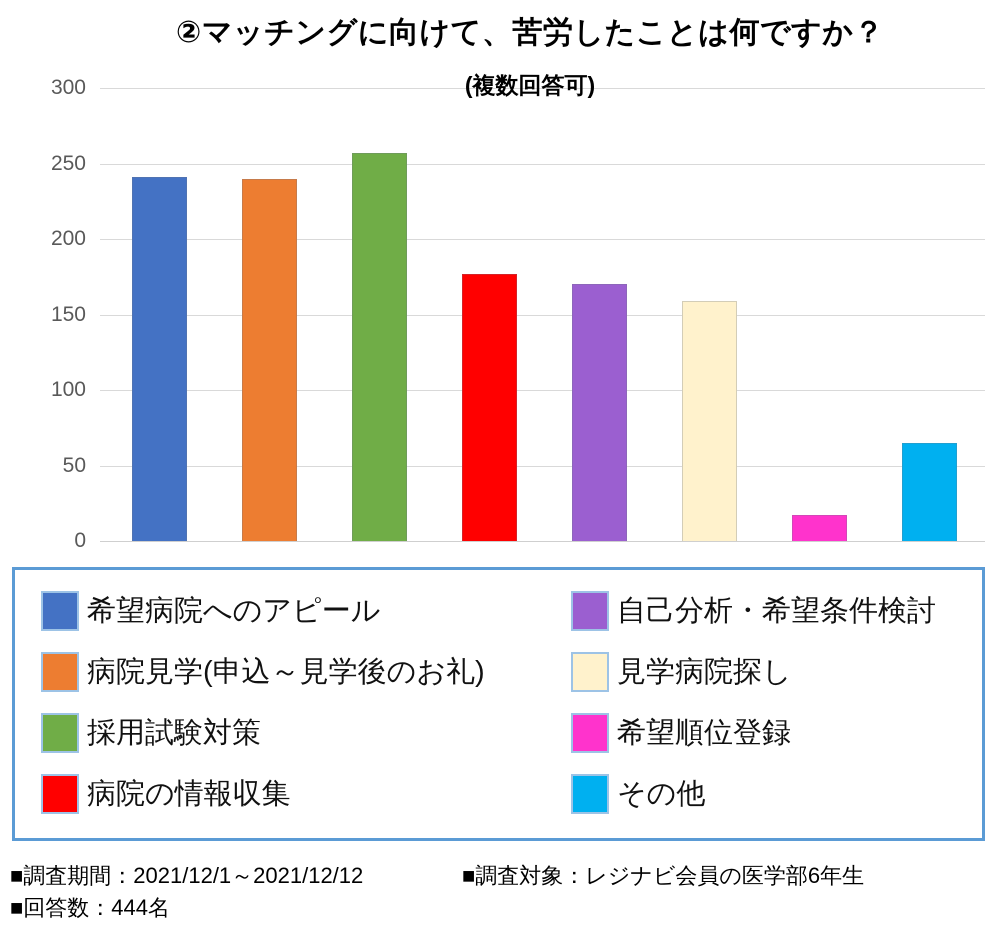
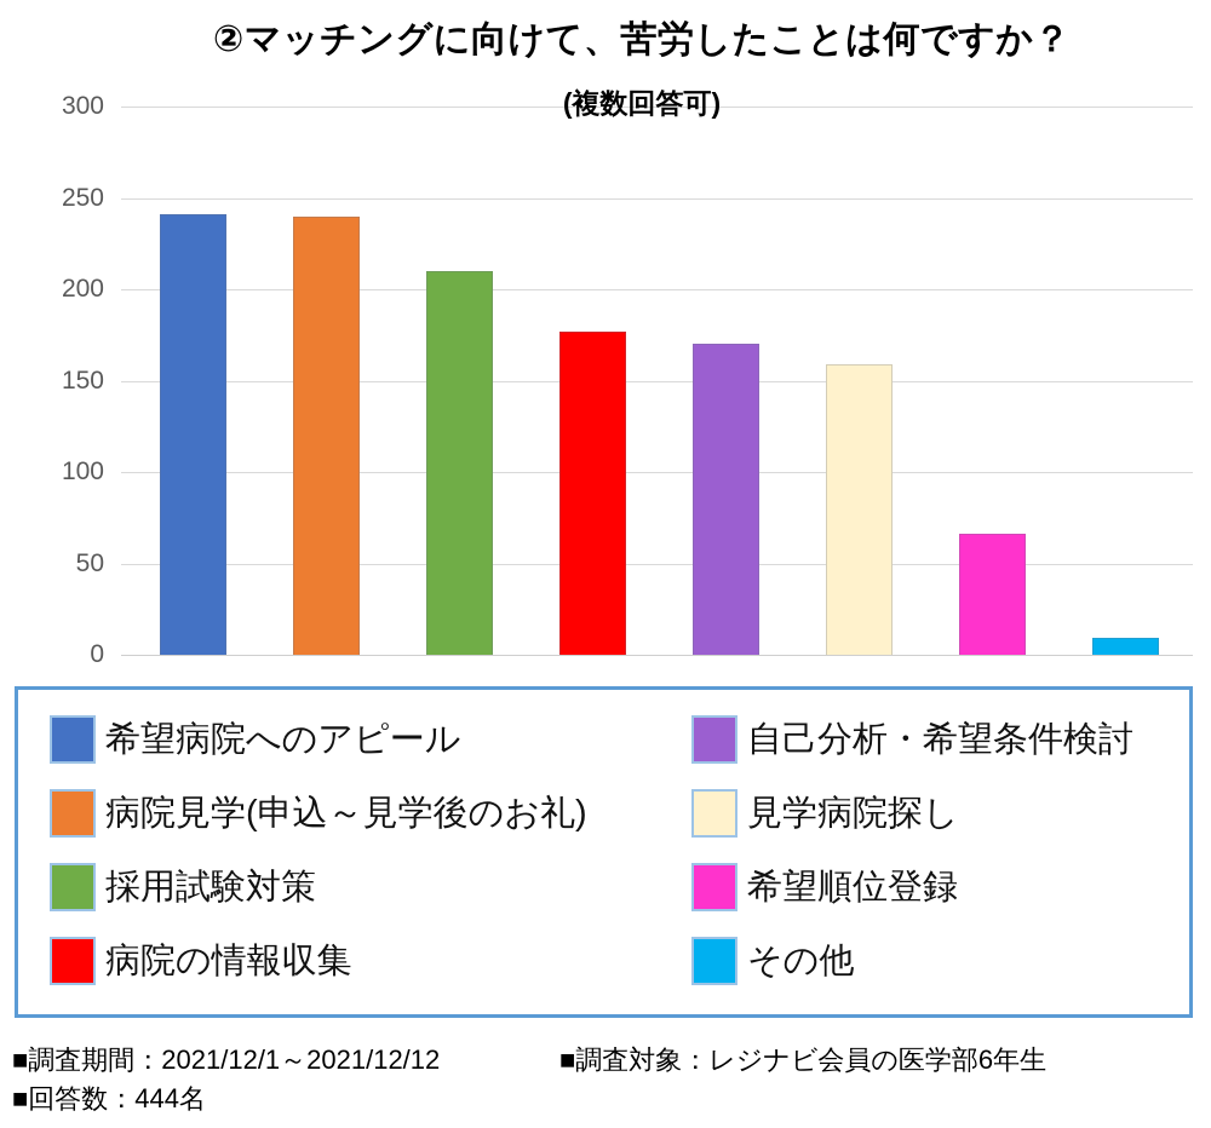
採用試験対策: 257 -> 210
希望順位登録: 17 -> 66
その他: 65 -> 9
